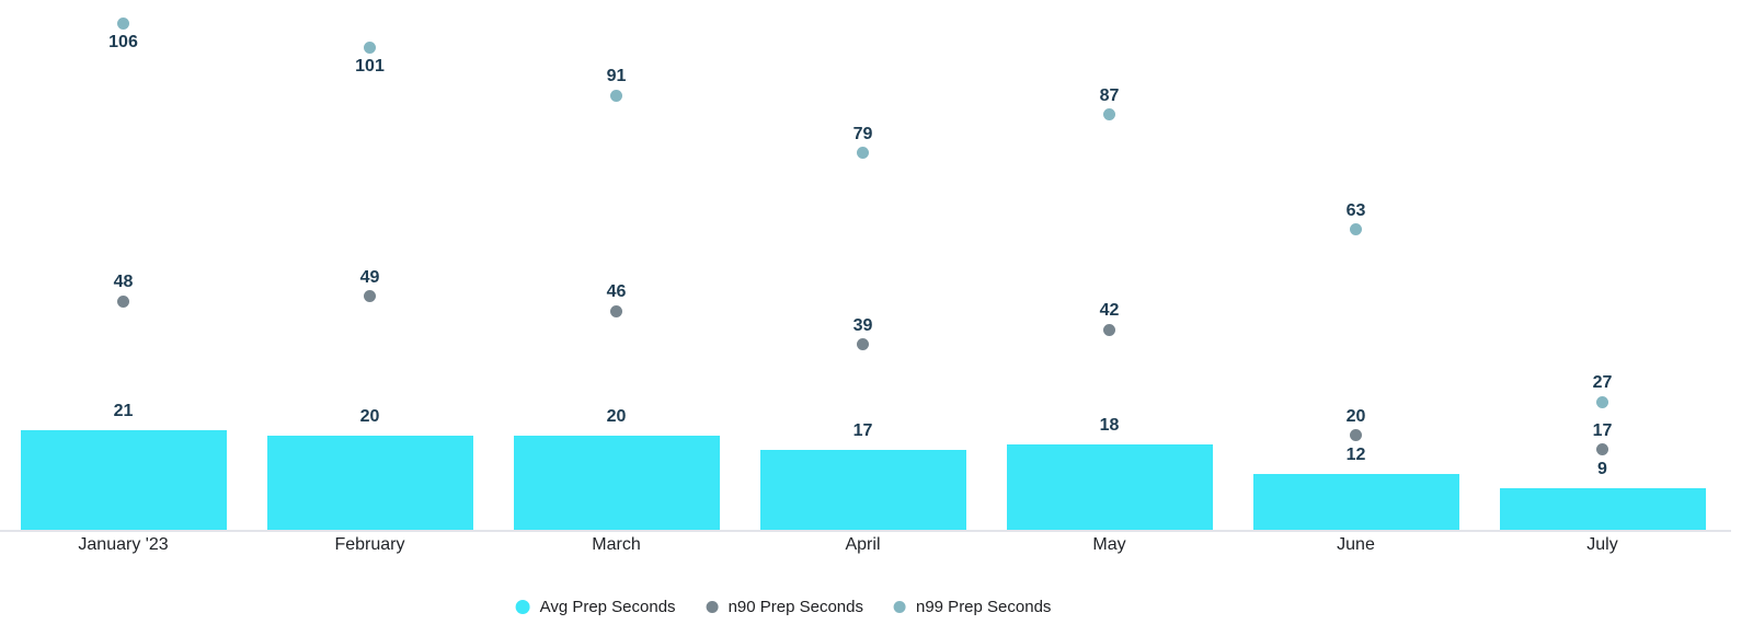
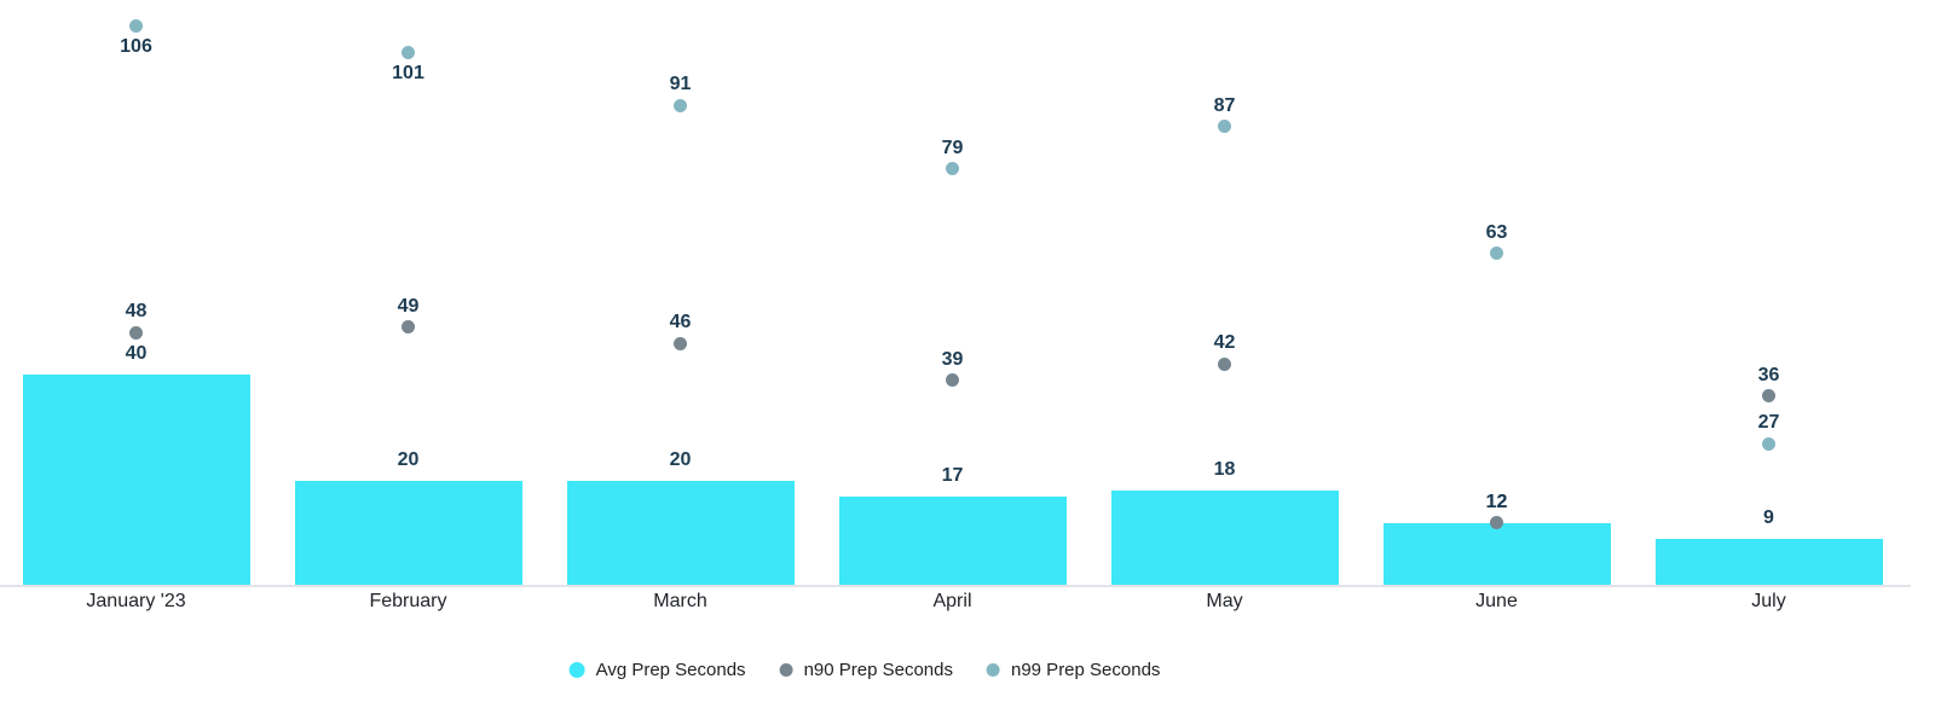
Avg Prep Seconds/January '23: 21 -> 40
n90 Prep Seconds/June: 20 -> 12
n90 Prep Seconds/July: 17 -> 36
